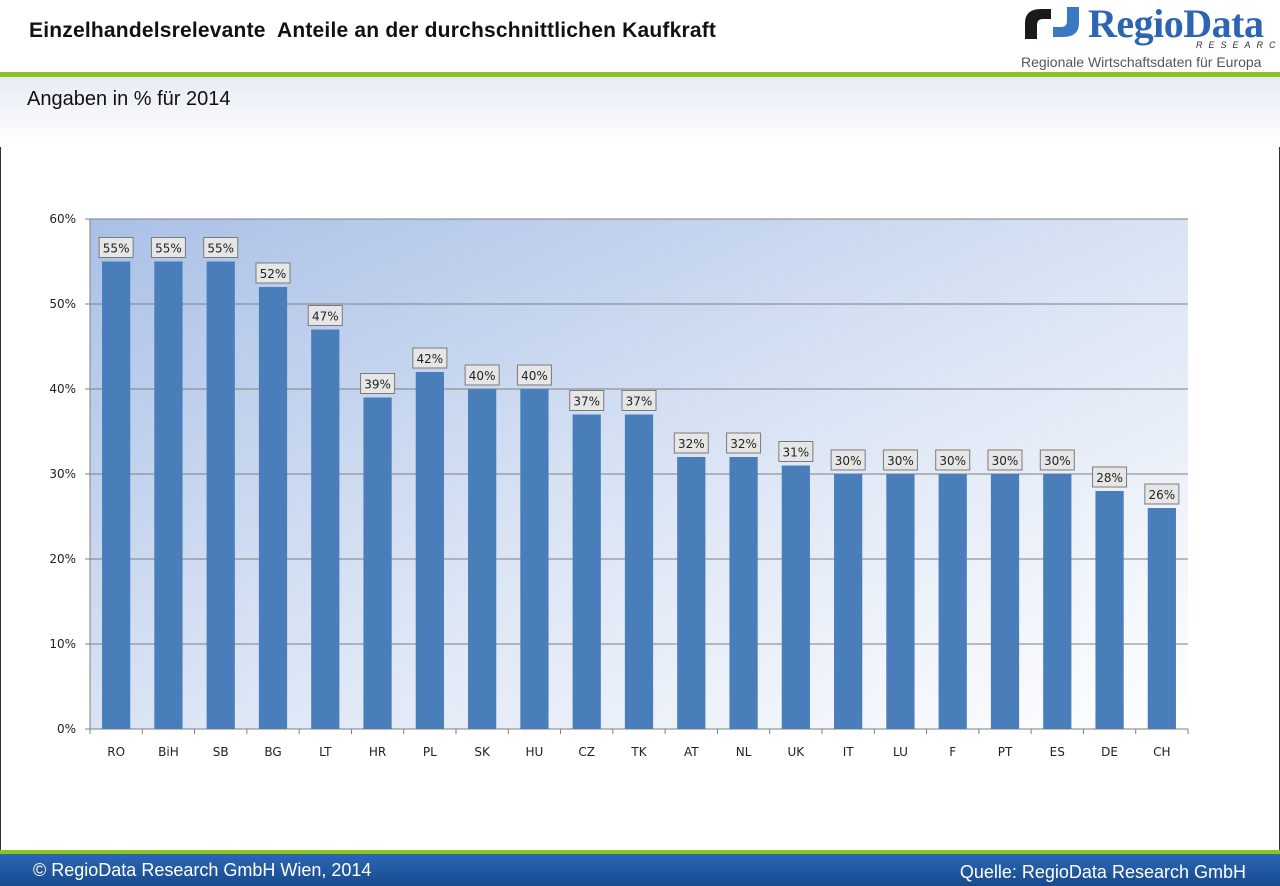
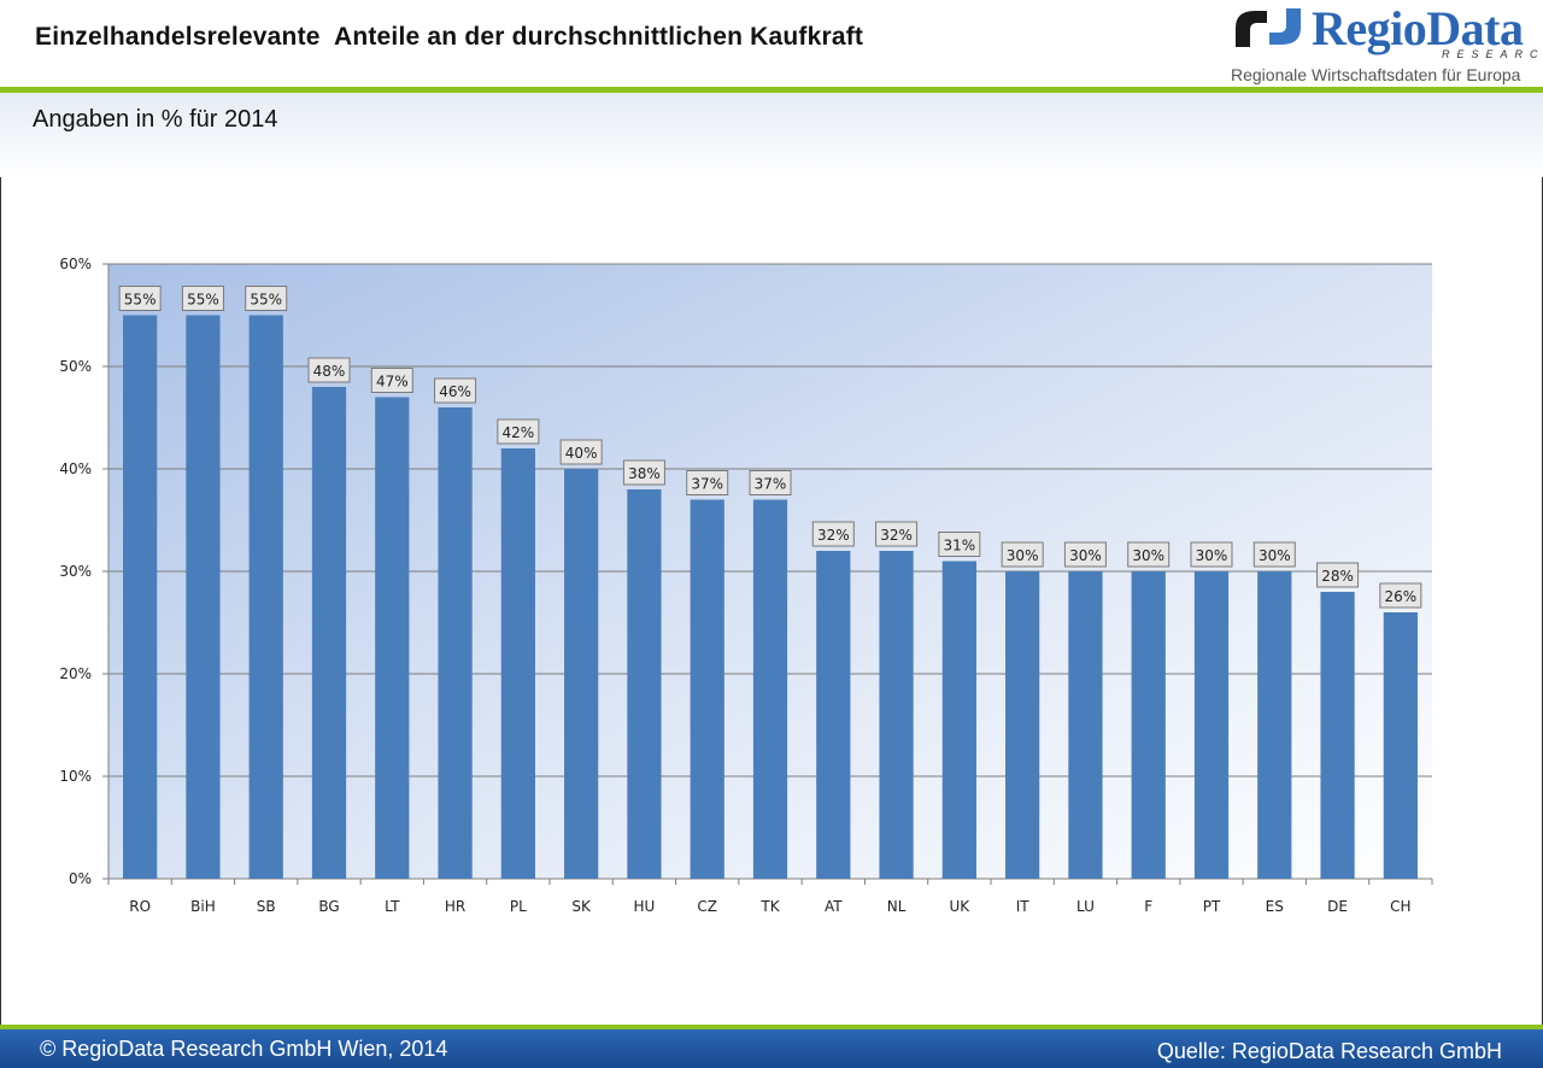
BG: 52% -> 48%
HR: 39% -> 46%
HU: 40% -> 38%
